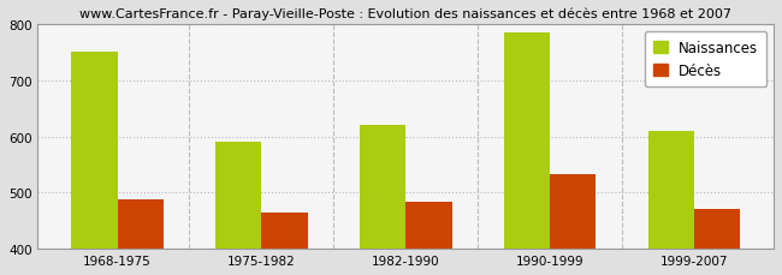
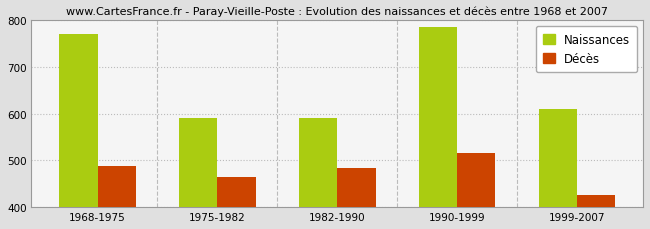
Naissances/1968-1975: 750 -> 770
Naissances/1982-1990: 620 -> 590
Décès/1990-1999: 533 -> 515
Décès/1999-2007: 470 -> 425
